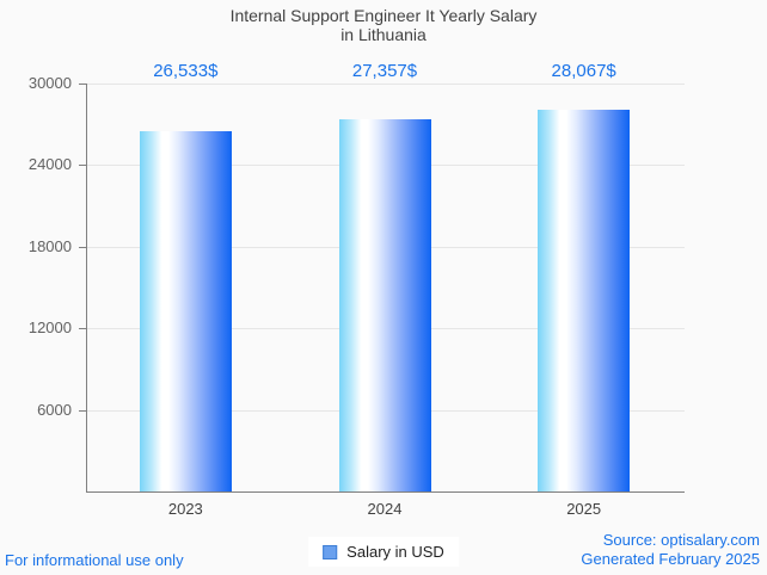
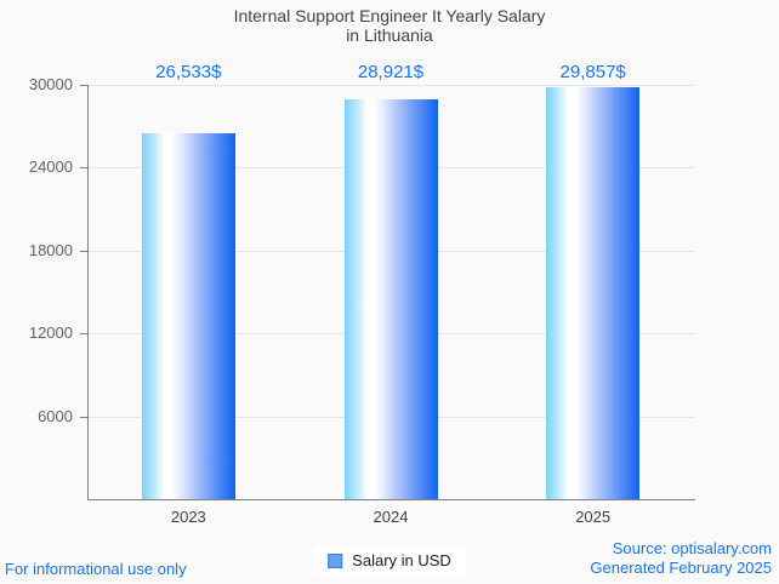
2024: 27,357 -> 28,921
2025: 28,067 -> 29,857
